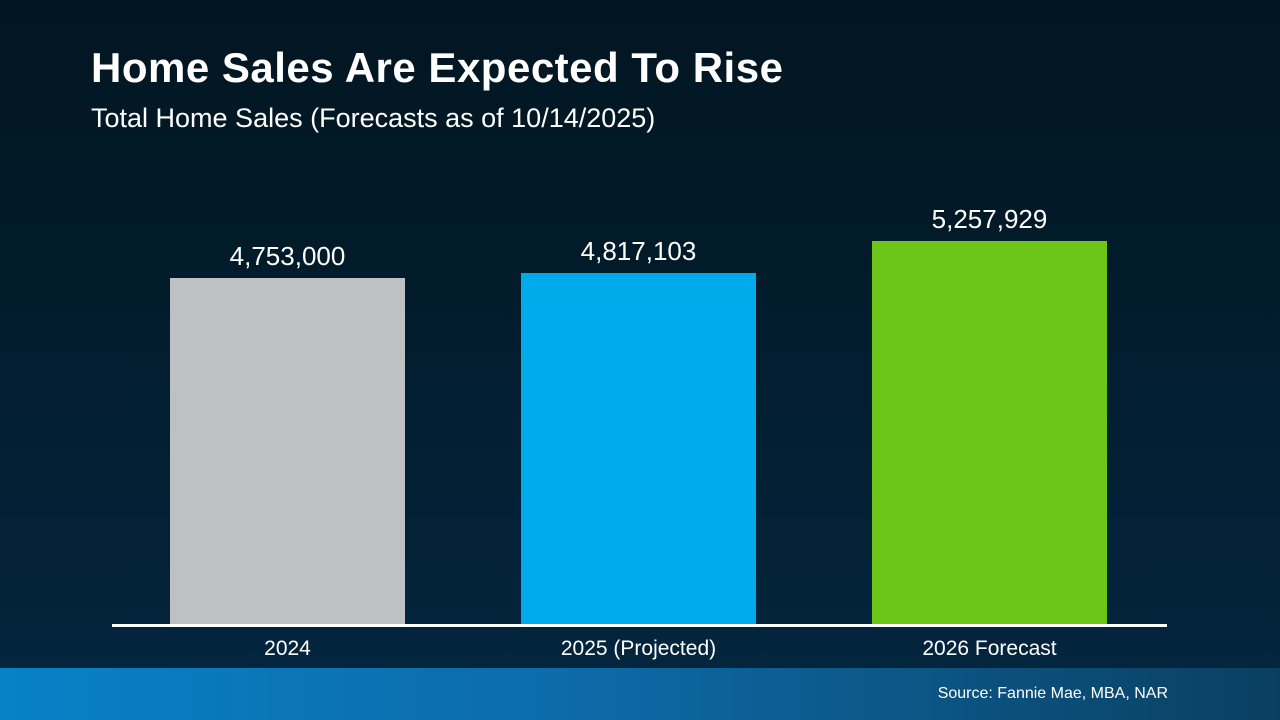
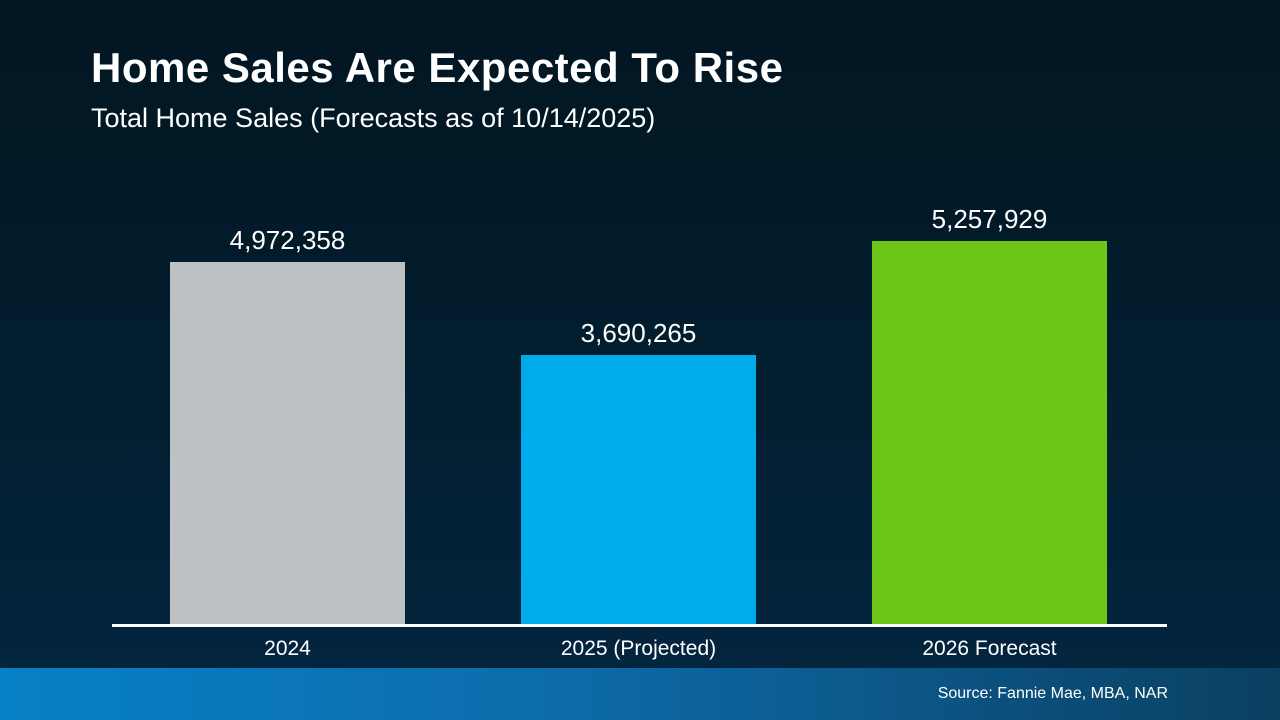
2024: 4,753,000 -> 4,972,358
2025 (Projected): 4,817,103 -> 3,690,265
